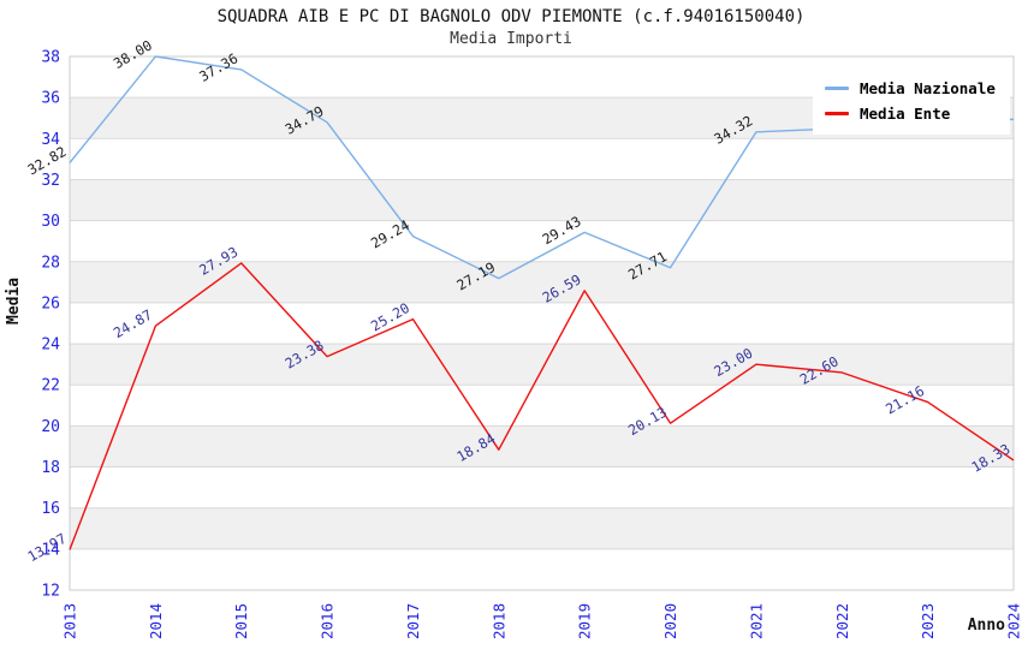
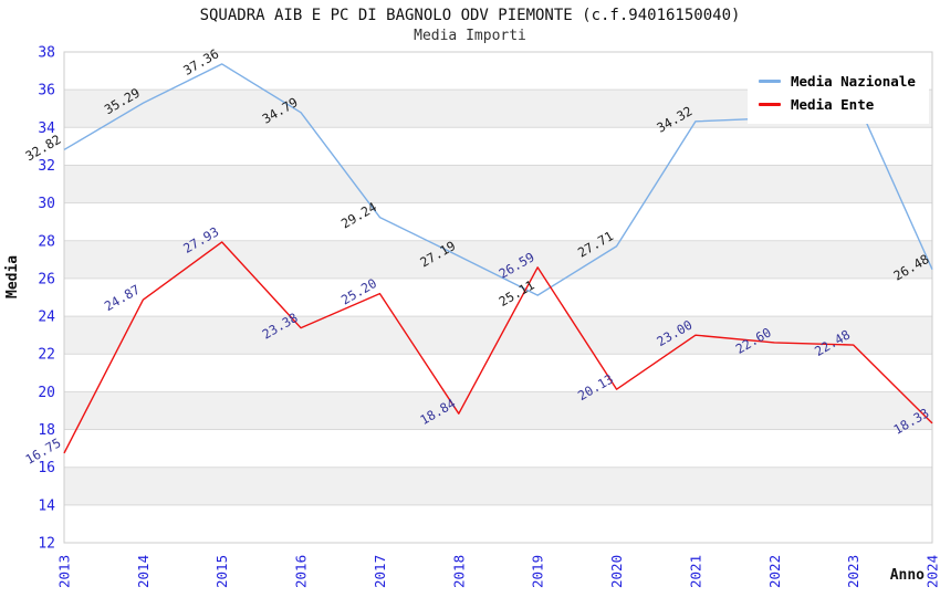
Media Ente/2013: 13.97 -> 16.75
Media Nazionale/2014: 38.00 -> 35.29
Media Nazionale/2019: 29.43 -> 25.11
Media Nazionale/2023: 34.7 -> 35.8
Media Ente/2023: 21.16 -> 22.48
Media Nazionale/2024: 34.94 -> 26.48
